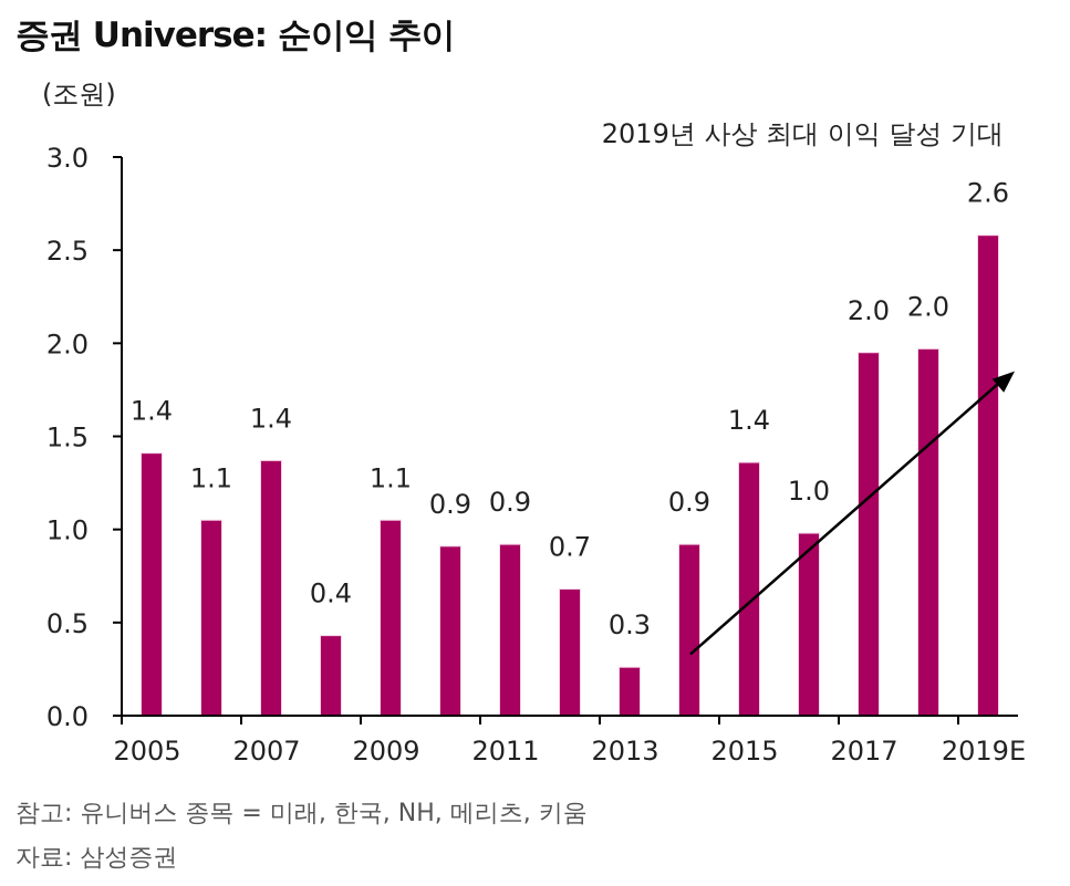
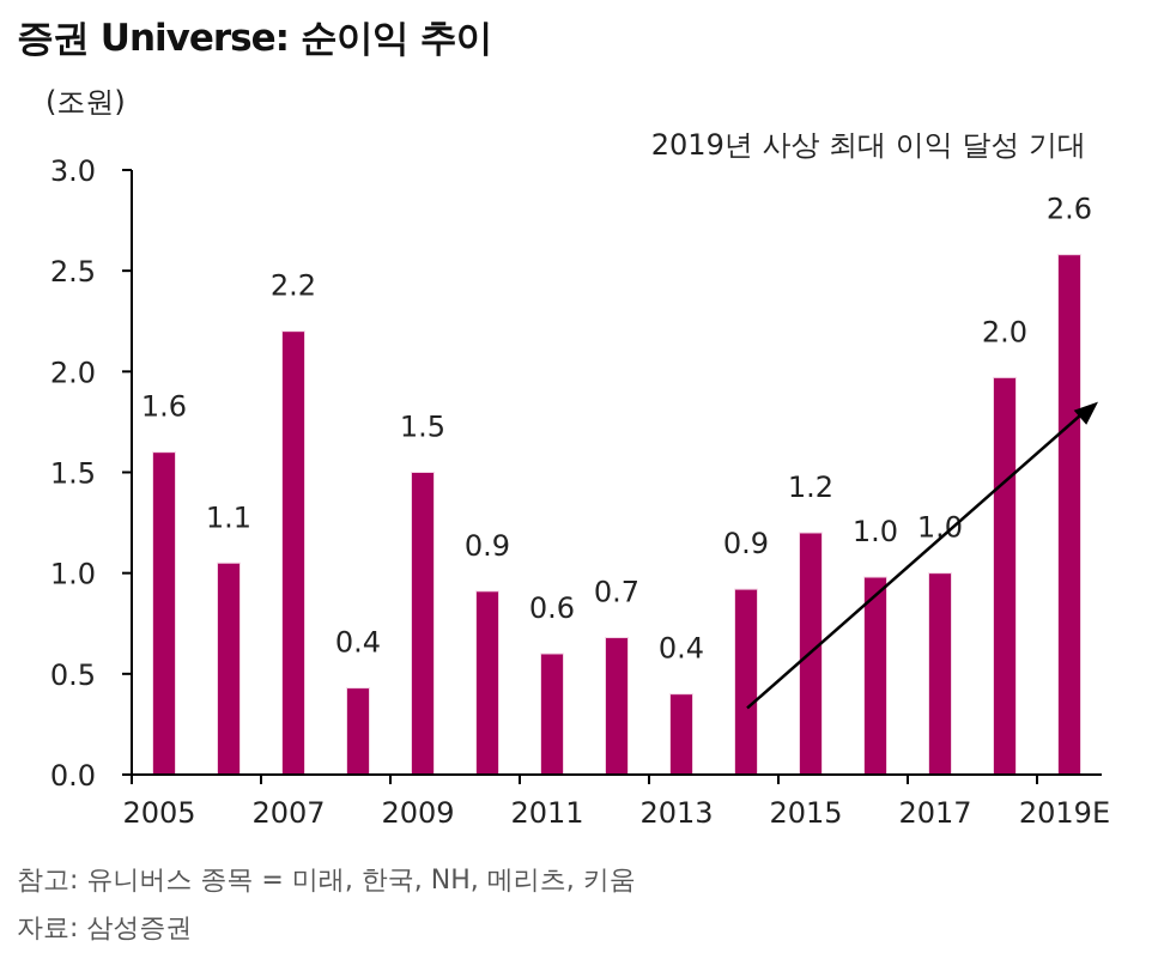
2005: 1.4 -> 1.6
2007: 1.4 -> 2.2
2009: 1.1 -> 1.5
2011: 0.9 -> 0.6
2013: 0.3 -> 0.4
2015: 1.4 -> 1.2
2017: 2.0 -> 1.0
